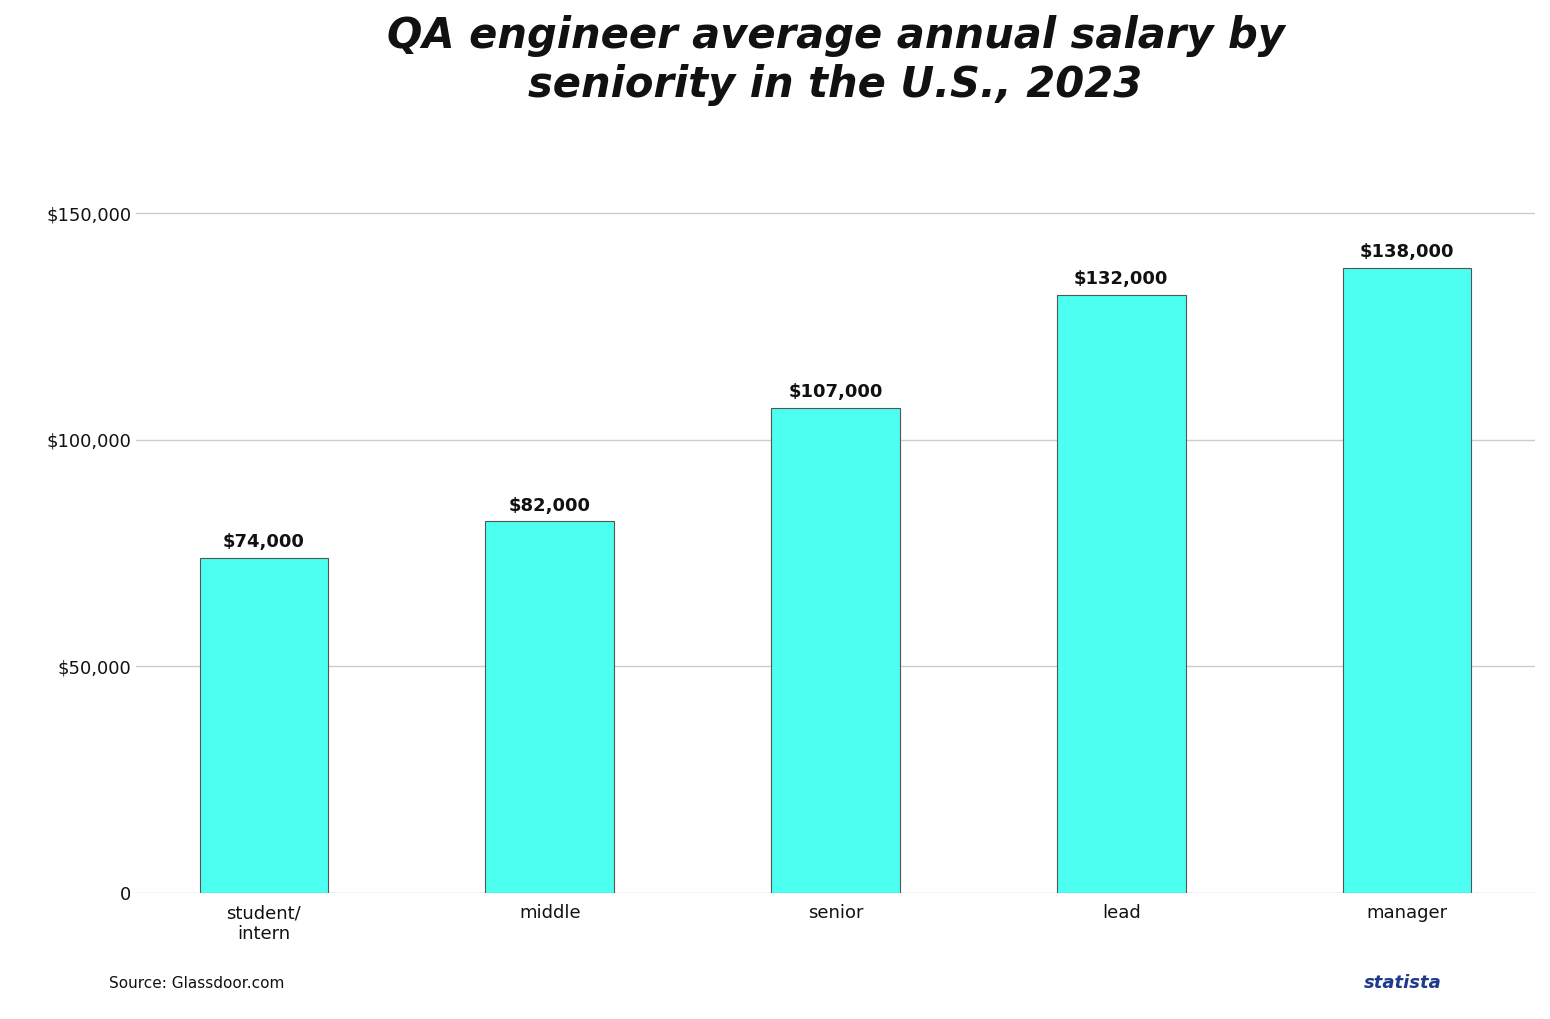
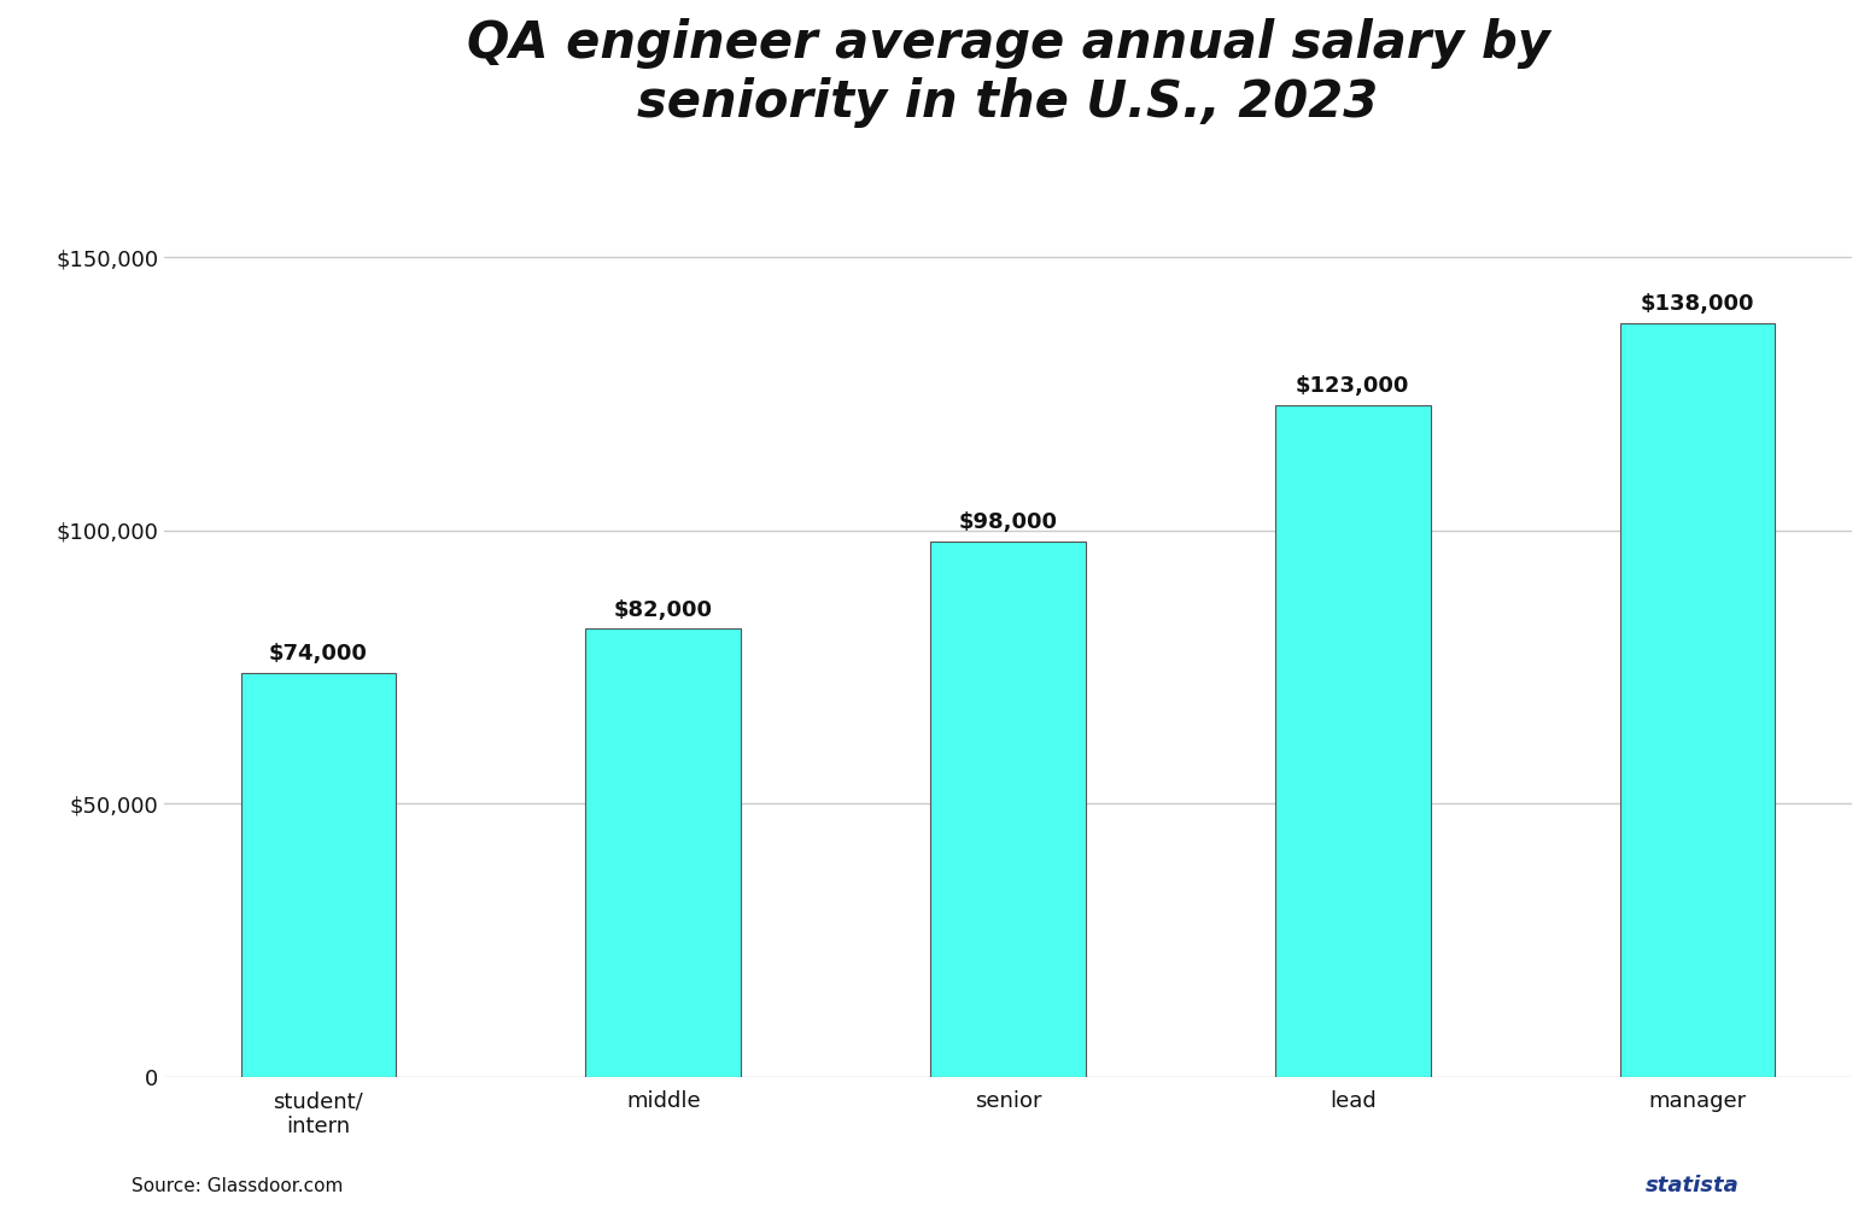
senior: $107,000 -> $98,000
lead: $132,000 -> $123,000
